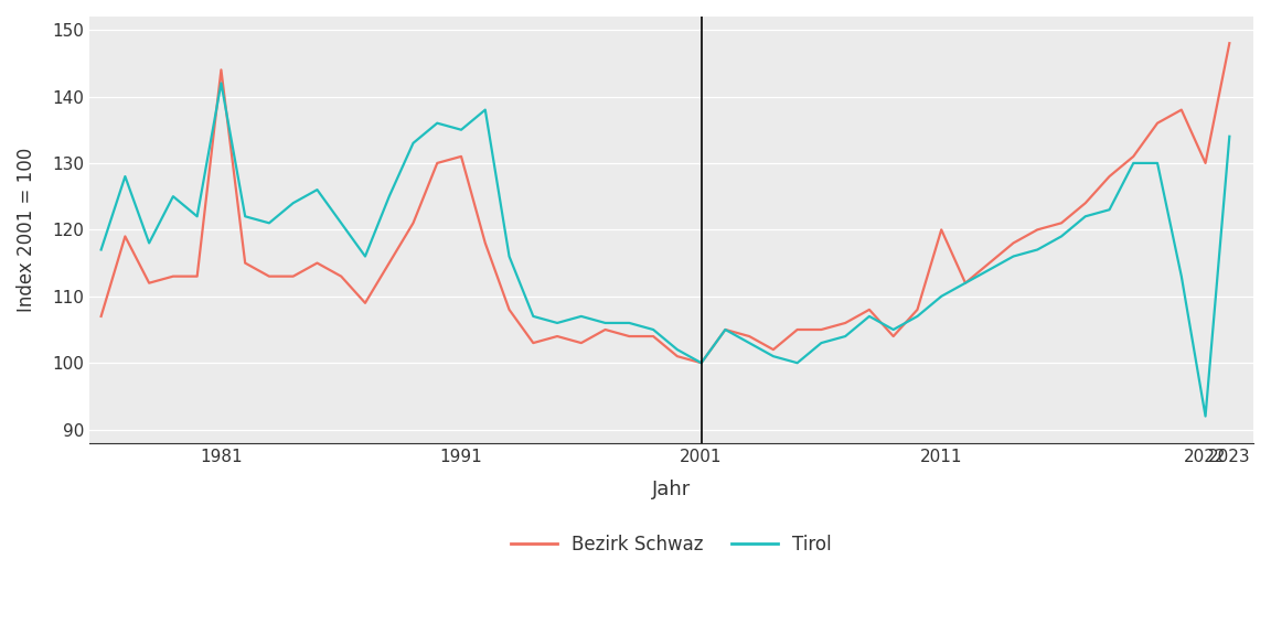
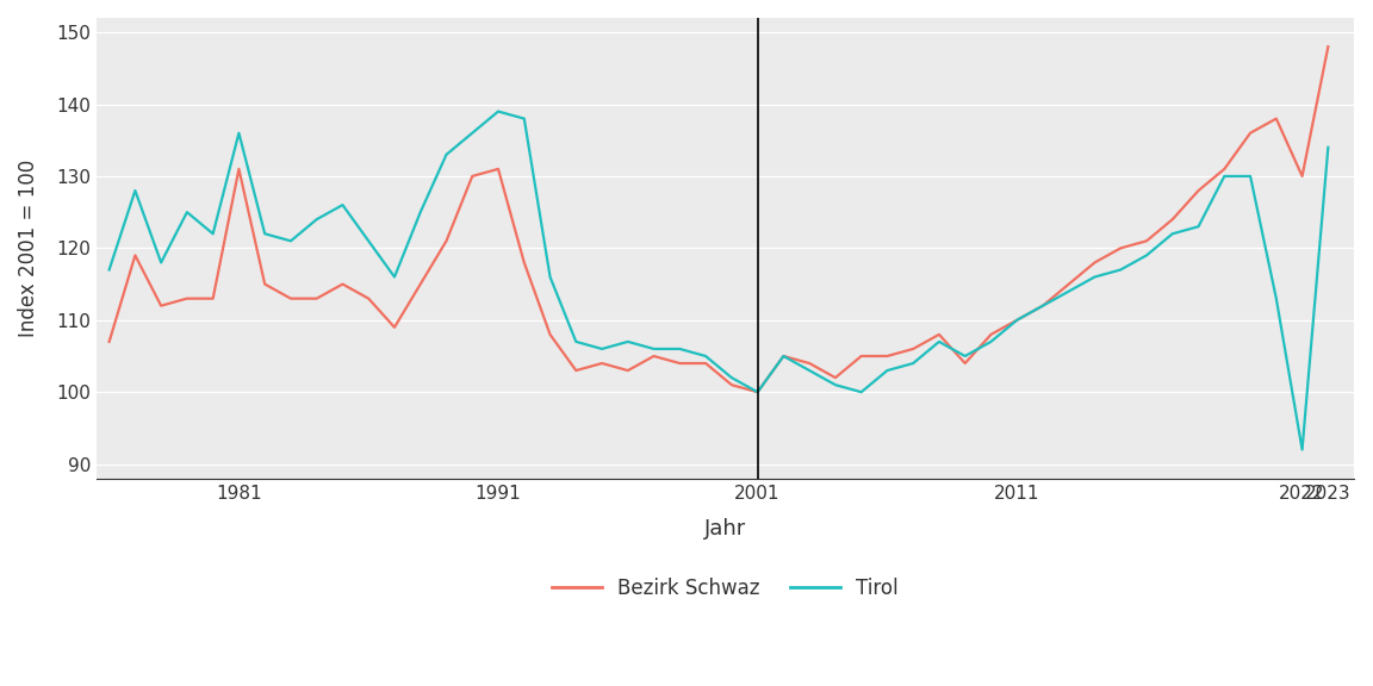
Bezirk Schwaz/1981: 144 -> 131
Tirol/1981: 142 -> 136
Tirol/1991: 135 -> 139
Bezirk Schwaz/2011: 120 -> 110
